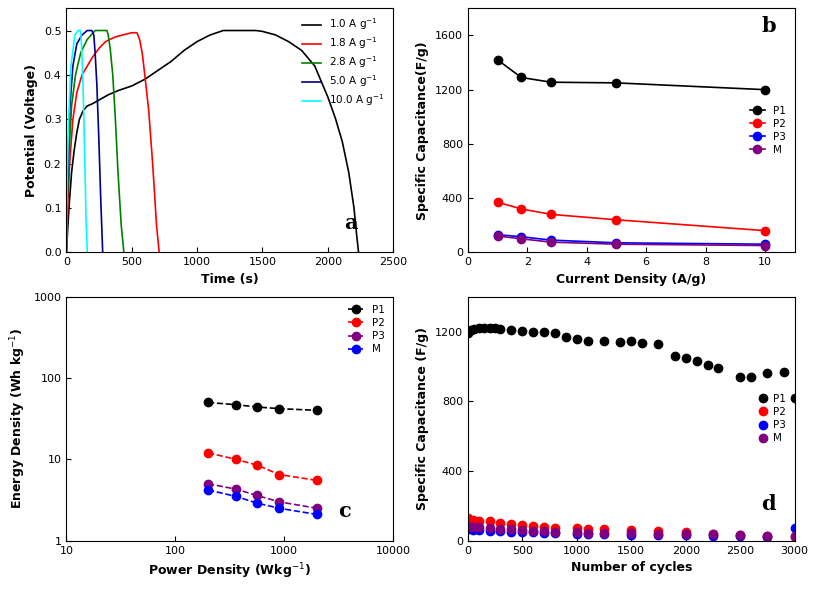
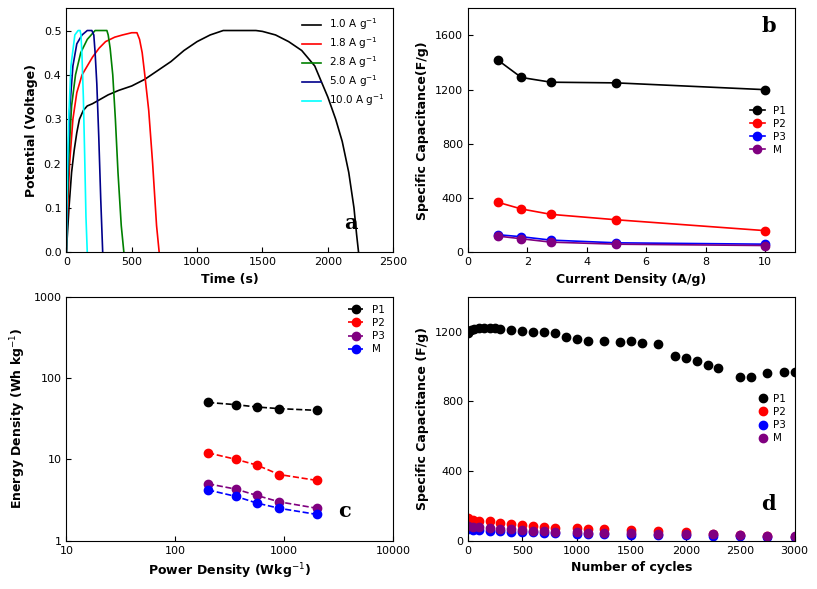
P1/3000: 820 -> 970
P3/3000: 70 -> 20
